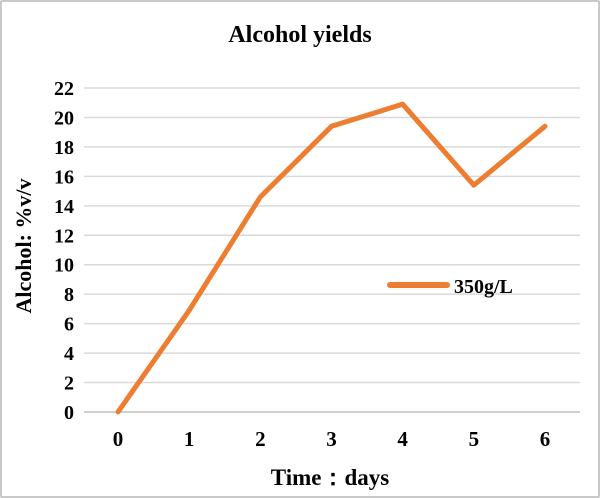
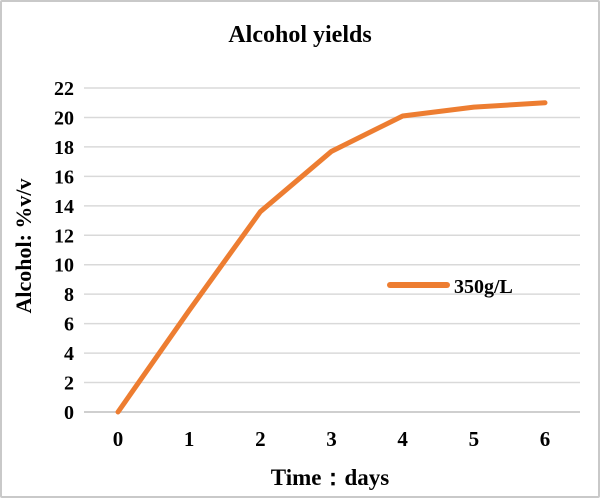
2: 14.6 -> 13.6
3: 19.4 -> 17.7
4: 20.9 -> 20.1
5: 15.4 -> 20.7
6: 19.4 -> 21.0
